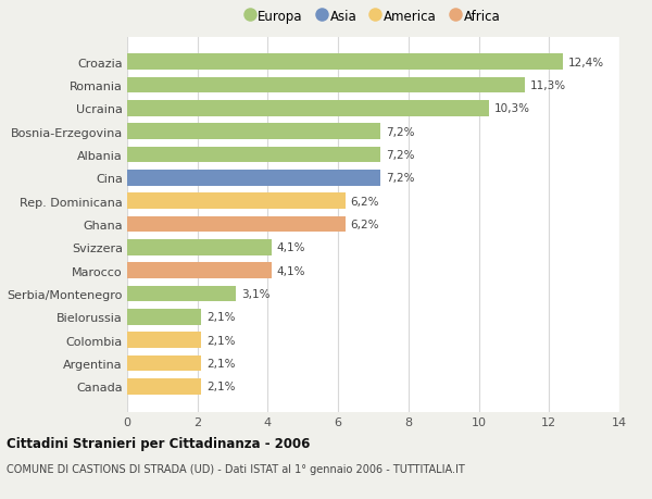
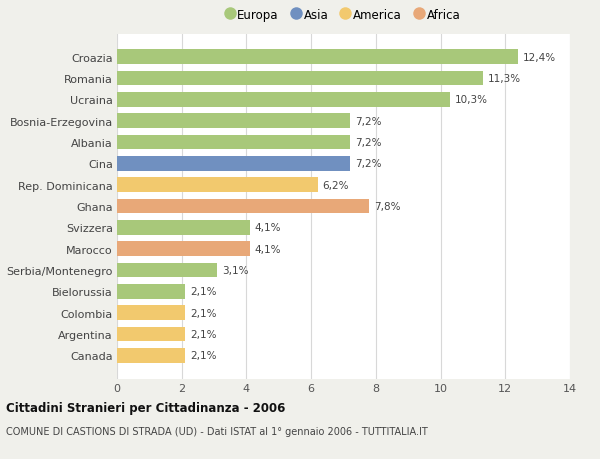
Ghana: 6,2% -> 7,8%
